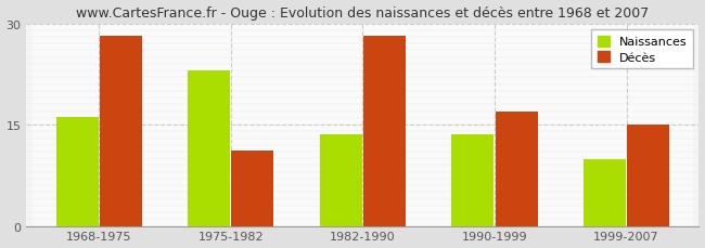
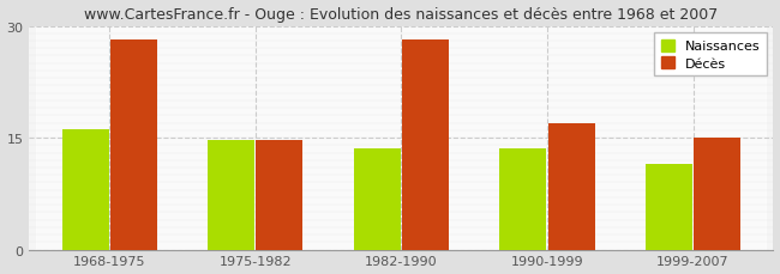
Naissances/1975-1982: 23.0 -> 14.7
Décès/1975-1982: 11.2 -> 14.7
Naissances/1999-2007: 9.8 -> 11.5
